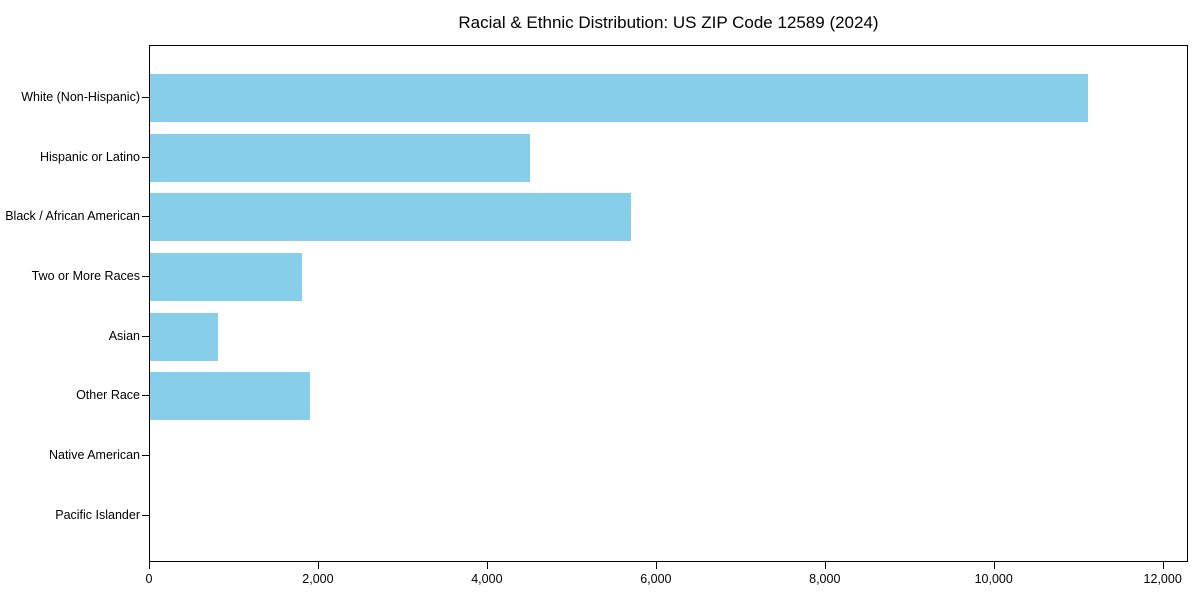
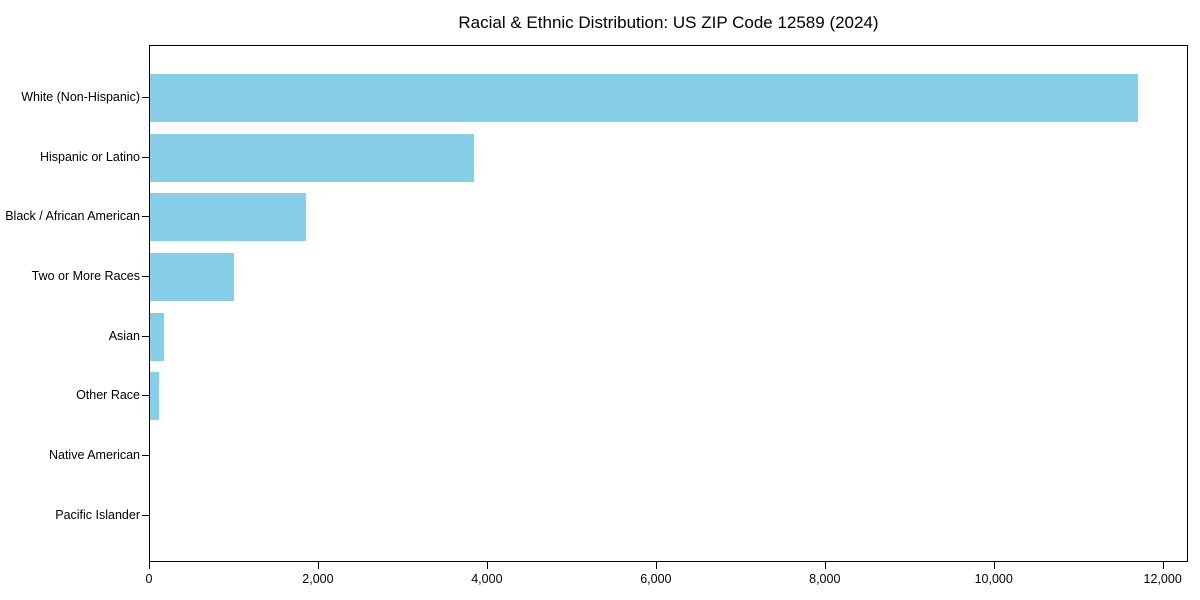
White (Non-Hispanic): 11100 -> 11700
Hispanic or Latino: 4500 -> 3800
Black / African American: 5700 -> 1800
Two or More Races: 1800 -> 1000
Asian: 800 -> 200
Other Race: 1900 -> 100
